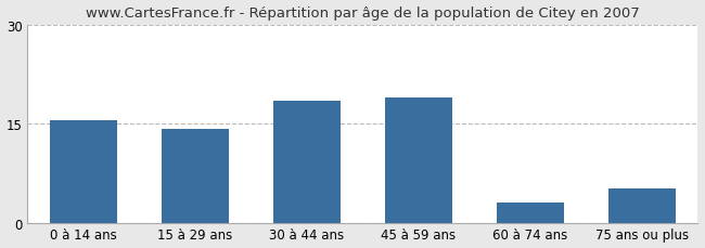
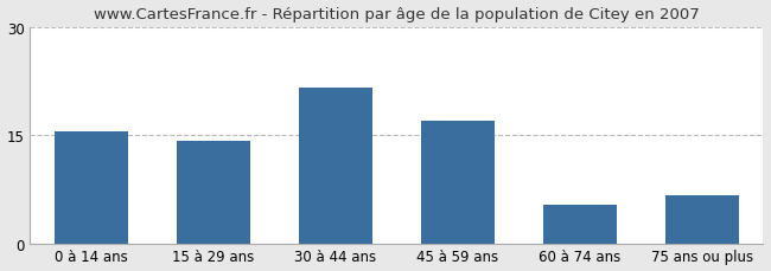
30 à 44 ans: 18.5 -> 21.6
45 à 59 ans: 19.0 -> 17.0
60 à 74 ans: 3.0 -> 5.4
75 ans ou plus: 5.2 -> 6.6
